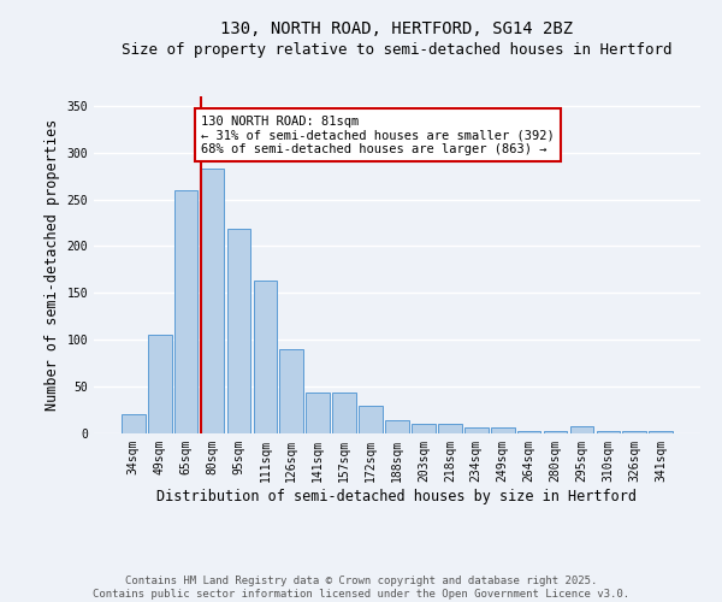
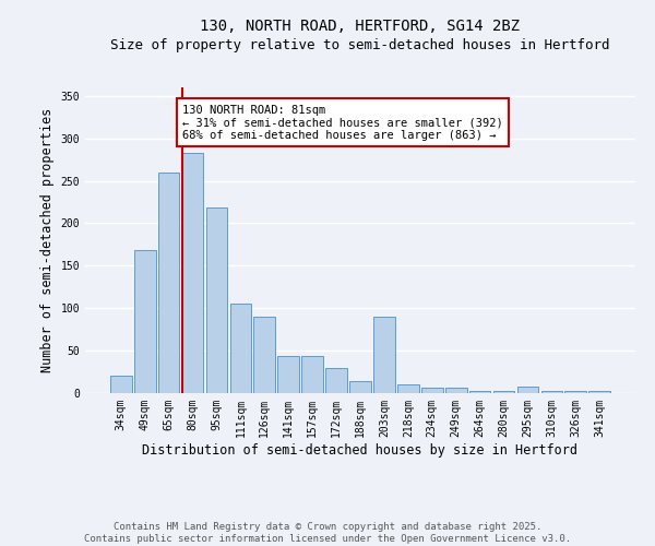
49sqm: 105 -> 168
111sqm: 163 -> 106
203sqm: 10 -> 90
